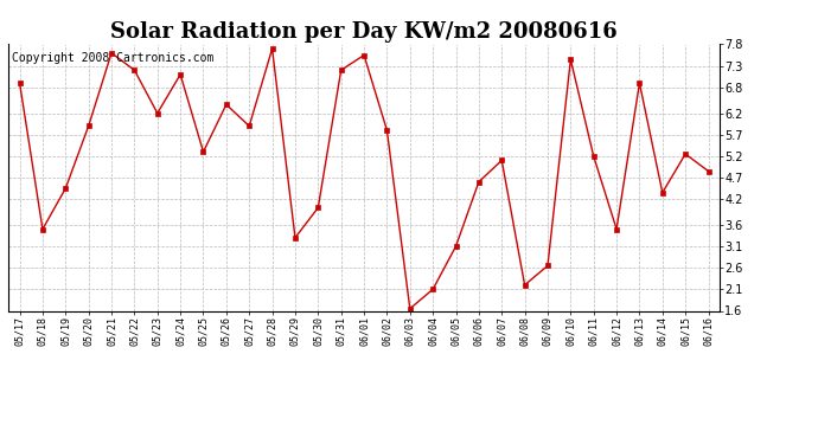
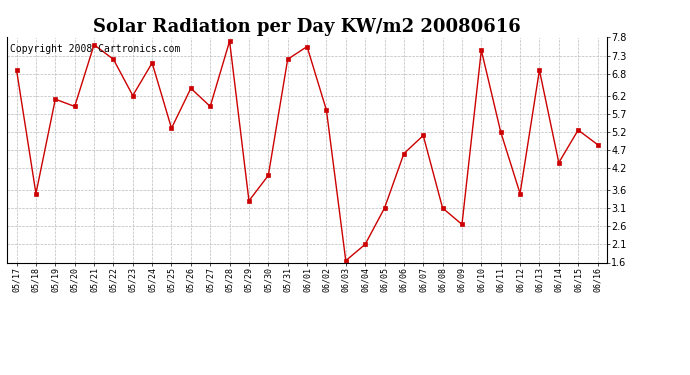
05/19: 4.45 -> 6.10
06/08: 2.20 -> 3.10
